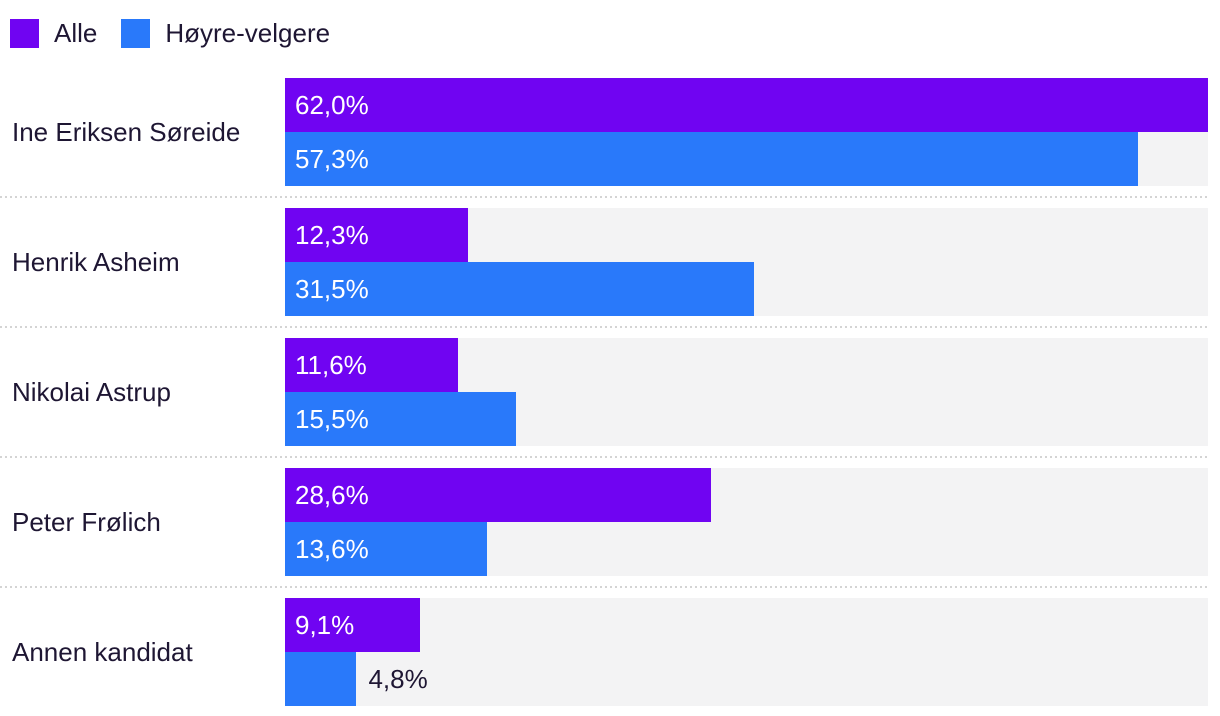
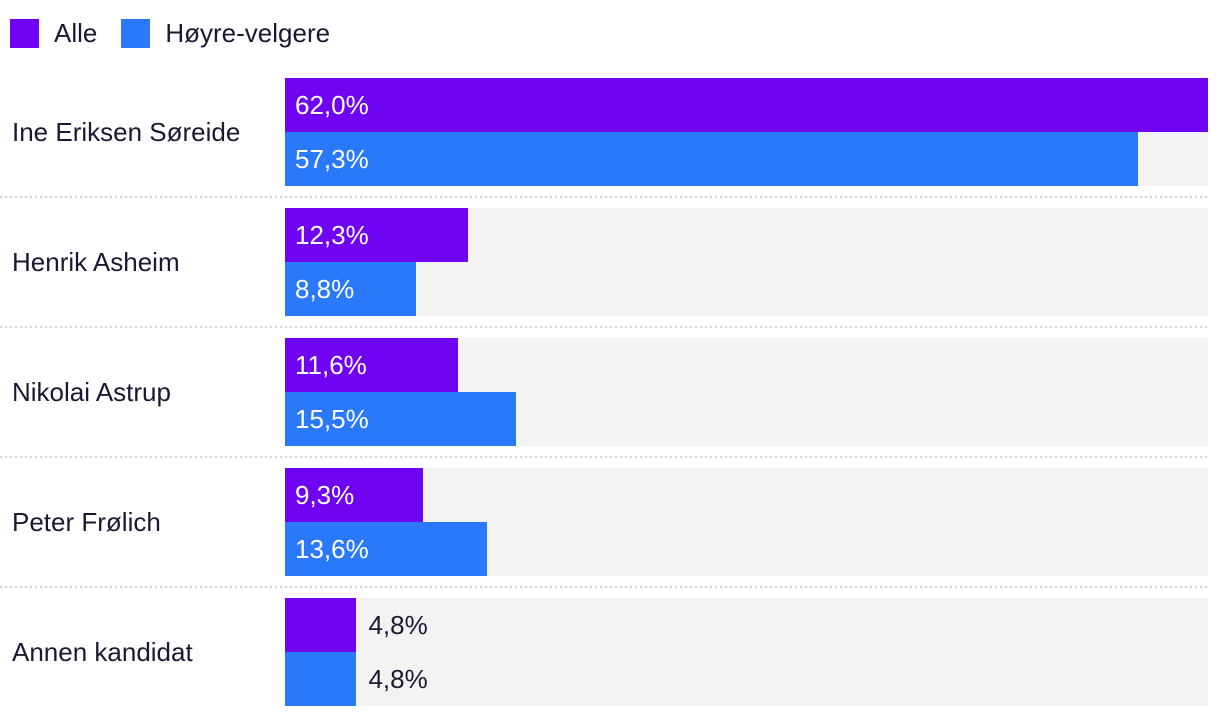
Høyre-velgere/Henrik Asheim: 31,5% -> 8,8%
Alle/Peter Frølich: 28,6% -> 9,3%
Alle/Annen kandidat: 9,1% -> 4,8%
